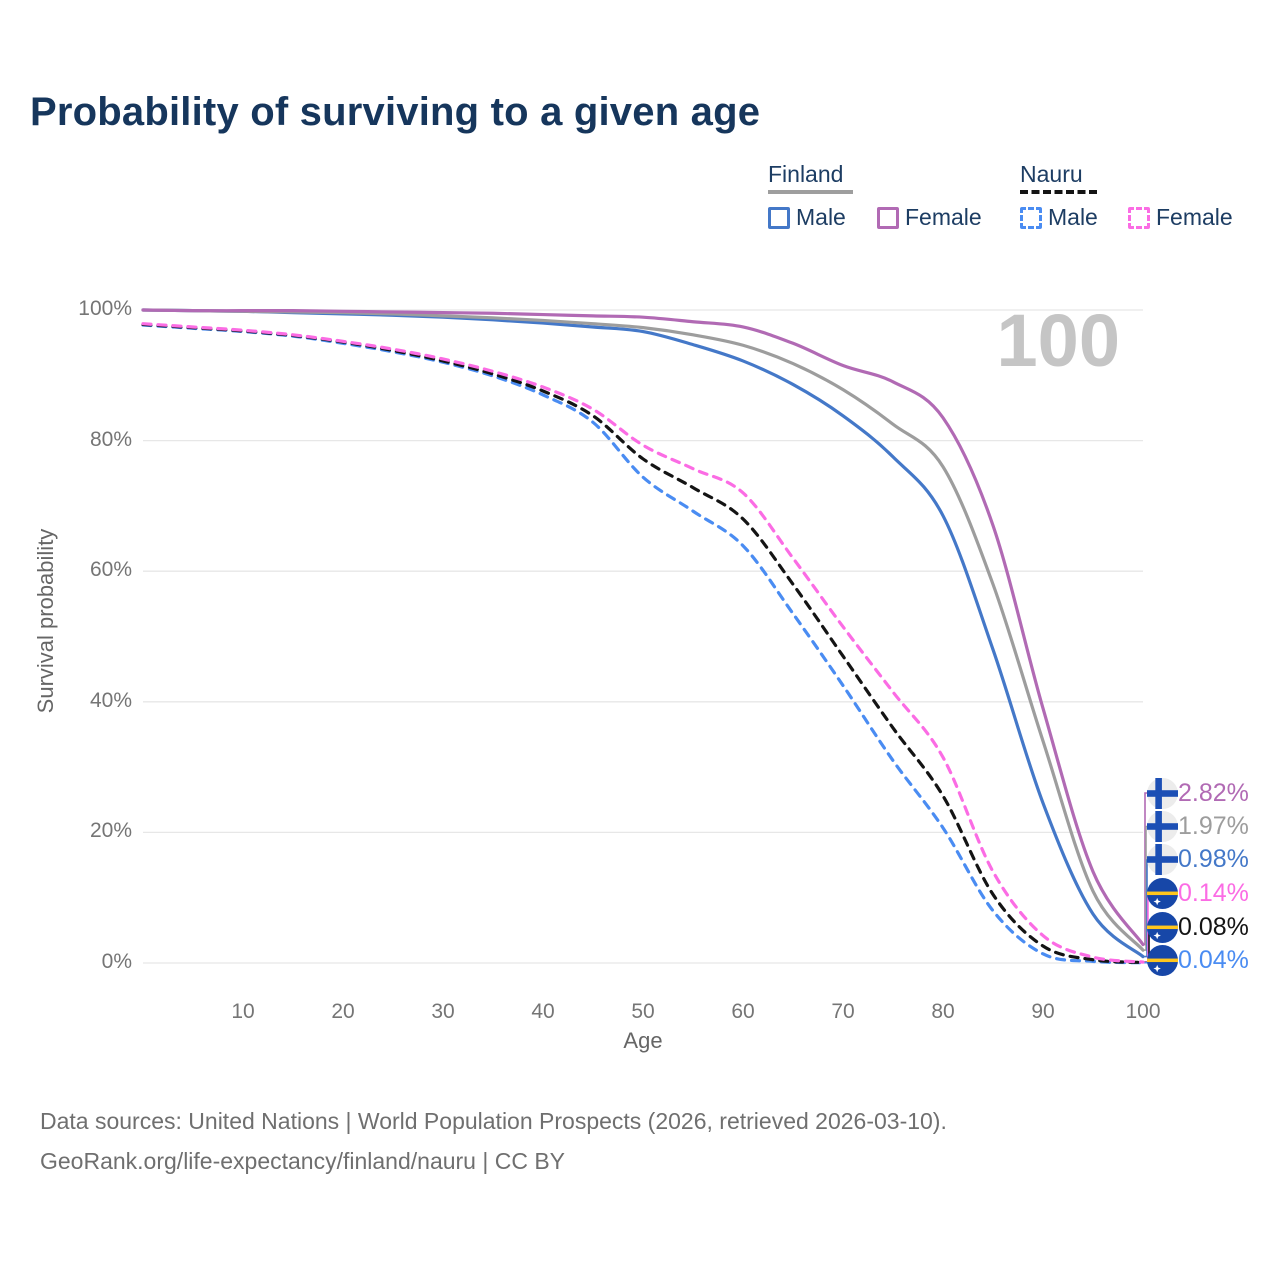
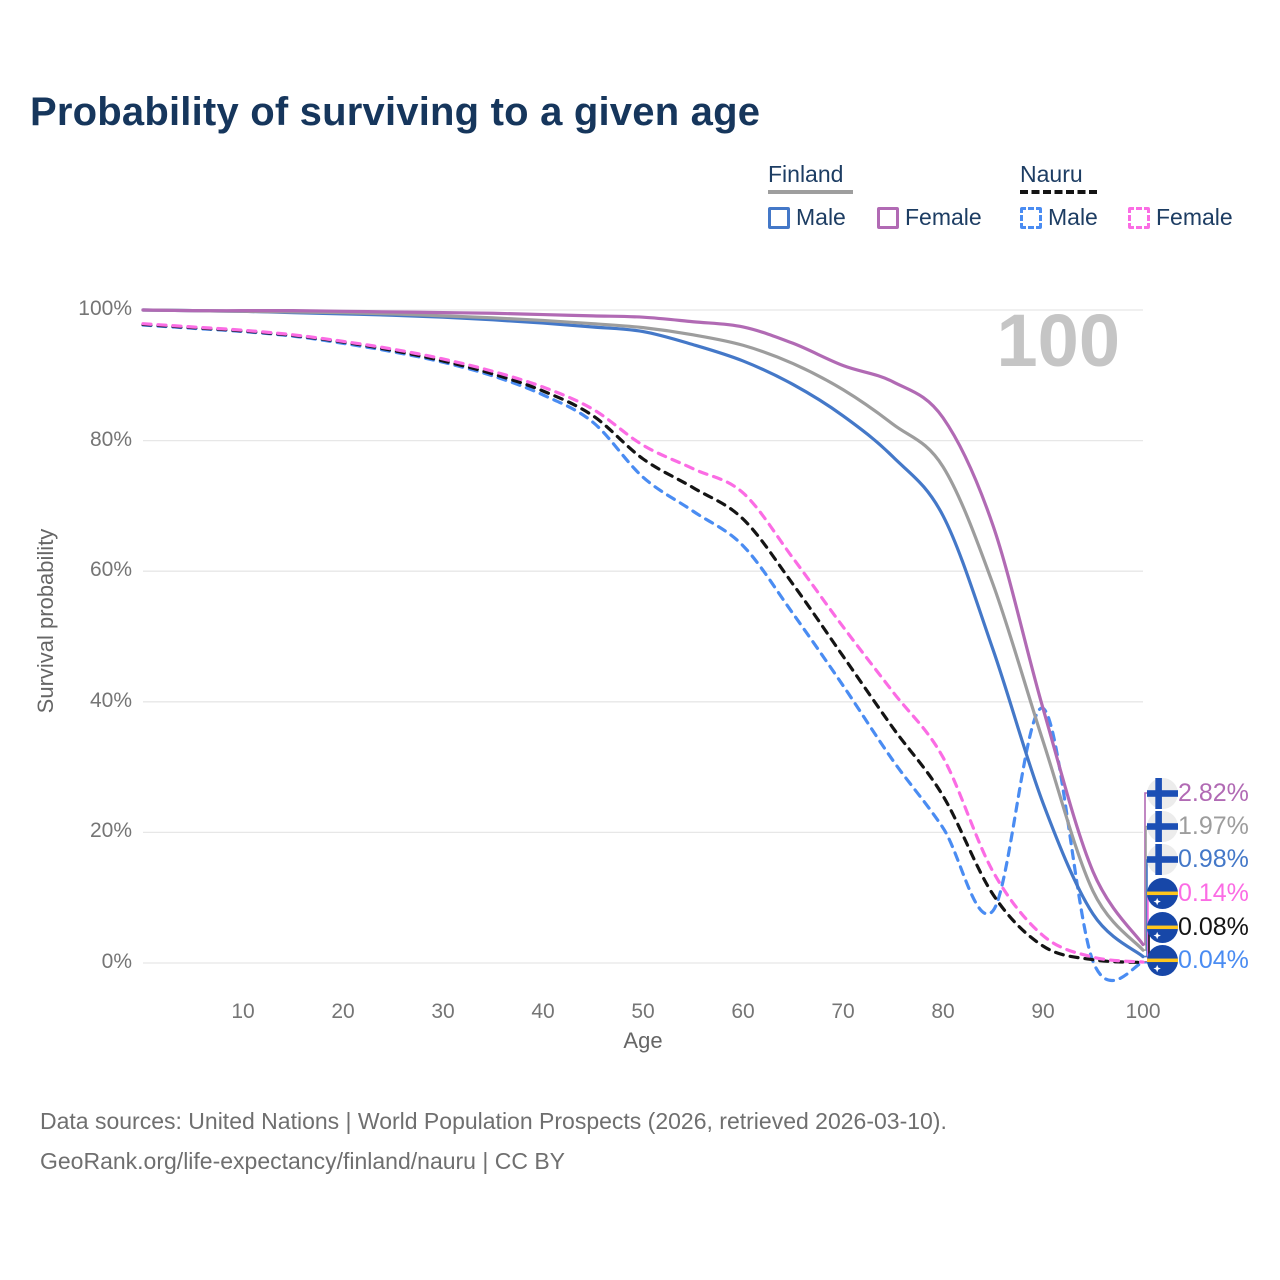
Nauru Male/90: 1% -> 39%
